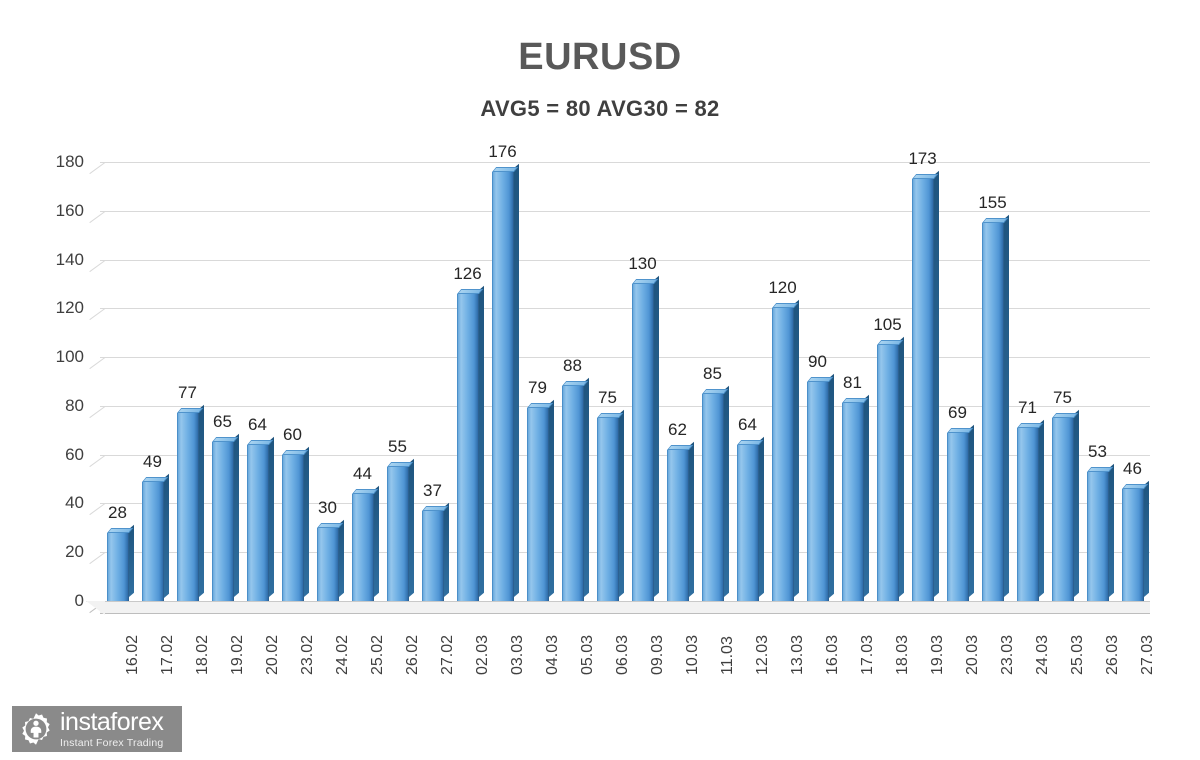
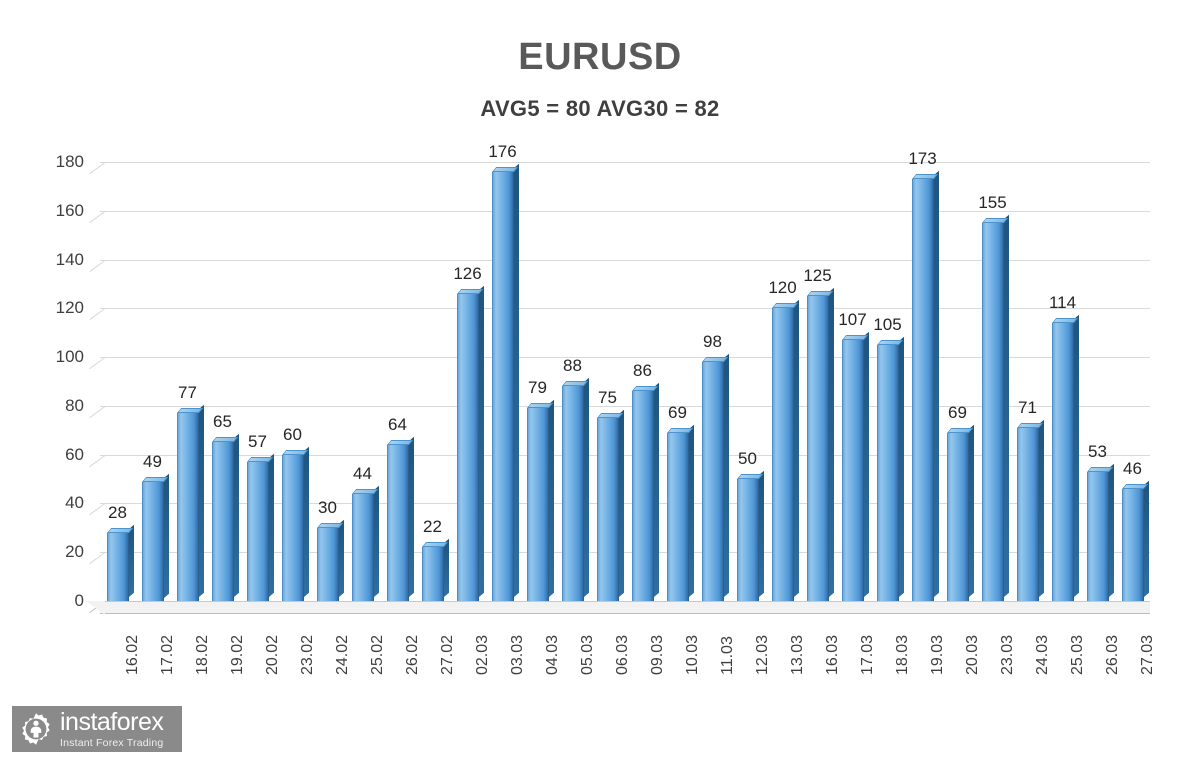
20.02: 64 -> 57
26.02: 55 -> 64
27.02: 37 -> 22
09.03: 130 -> 86
10.03: 62 -> 69
11.03: 85 -> 98
12.03: 64 -> 50
16.03: 90 -> 125
17.03: 81 -> 107
25.03: 75 -> 114
